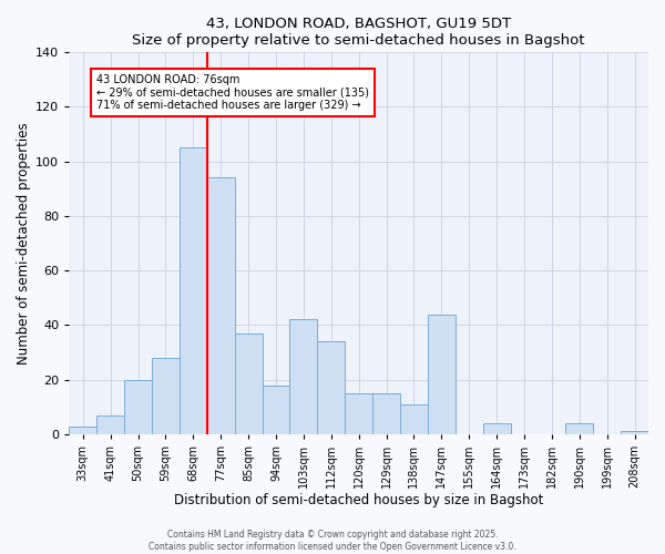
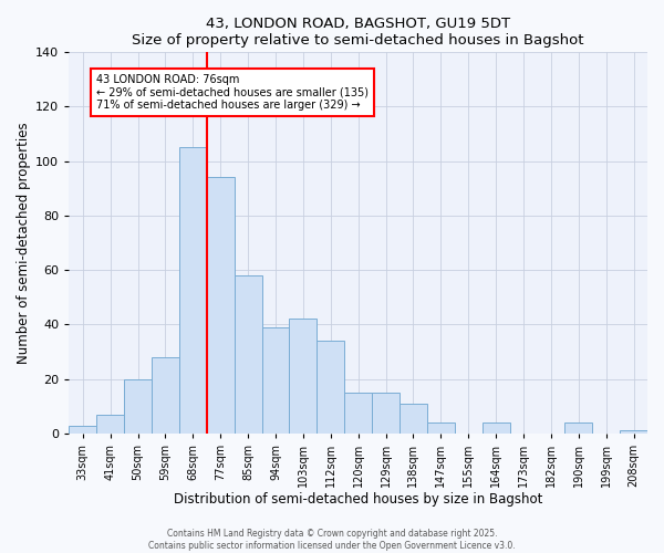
85sqm: 37 -> 58
94sqm: 18 -> 39
147sqm: 44 -> 4
